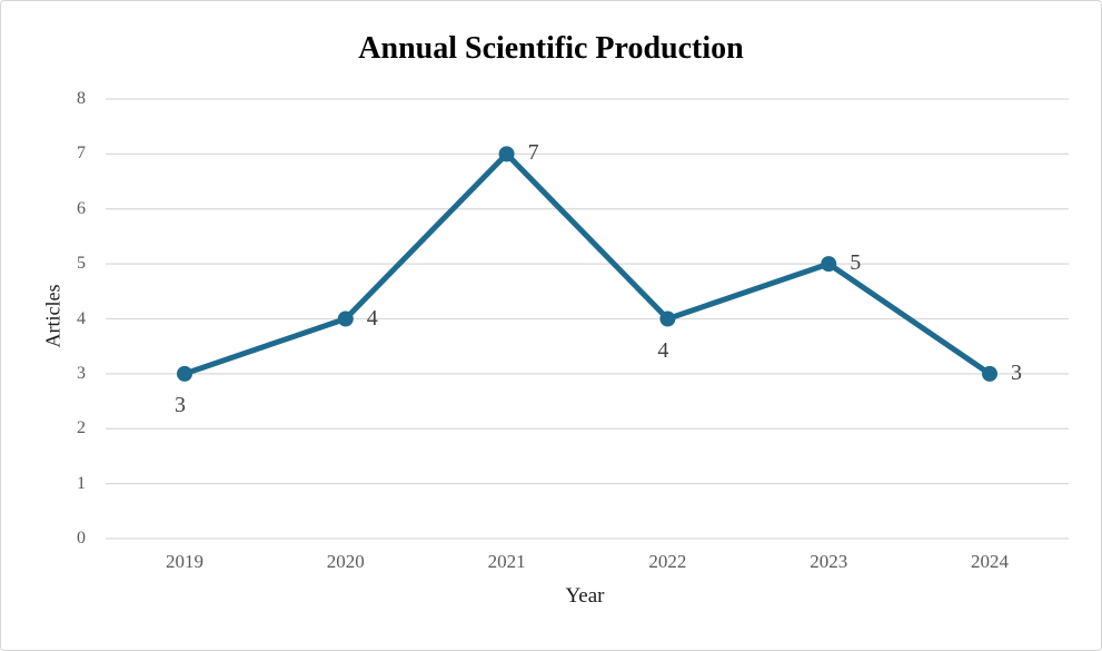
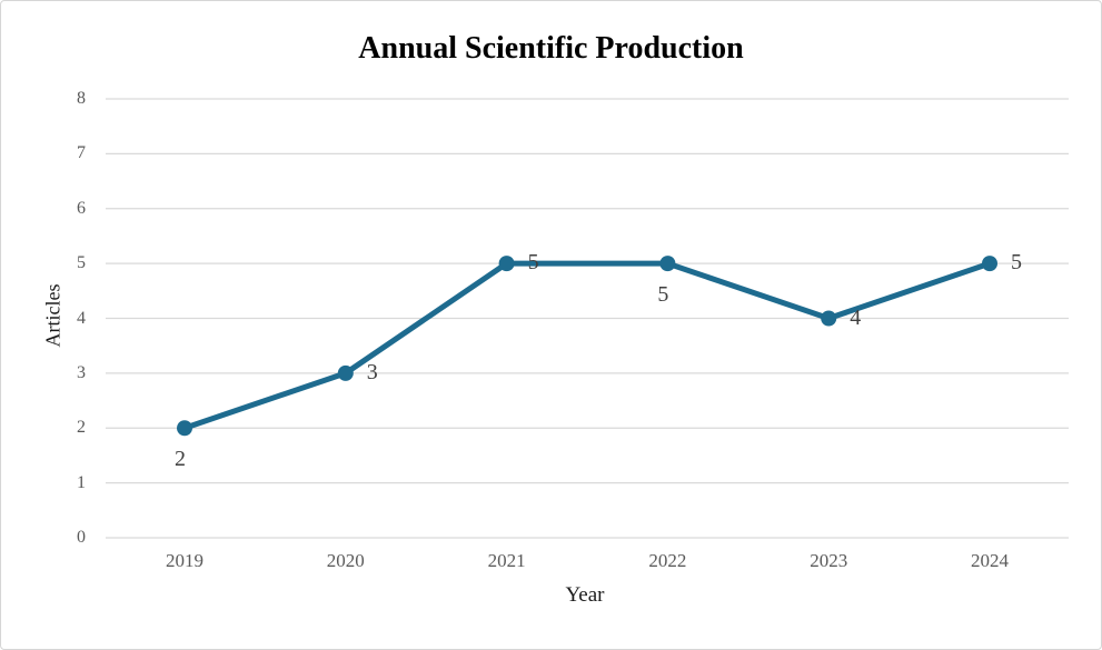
2019: 3 -> 2
2020: 4 -> 3
2021: 7 -> 5
2022: 4 -> 5
2023: 5 -> 4
2024: 3 -> 5
